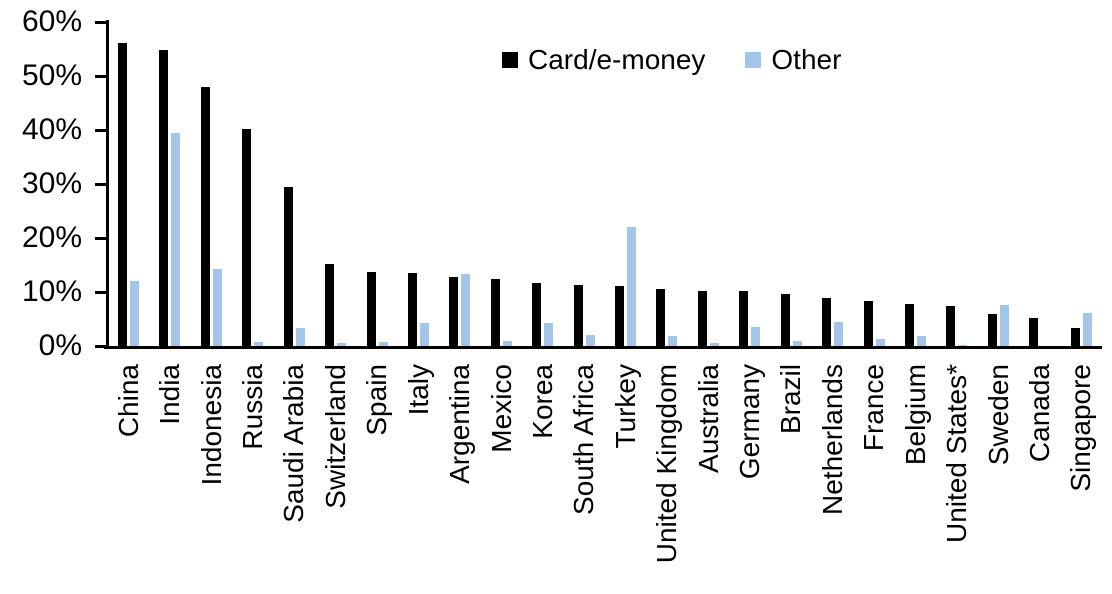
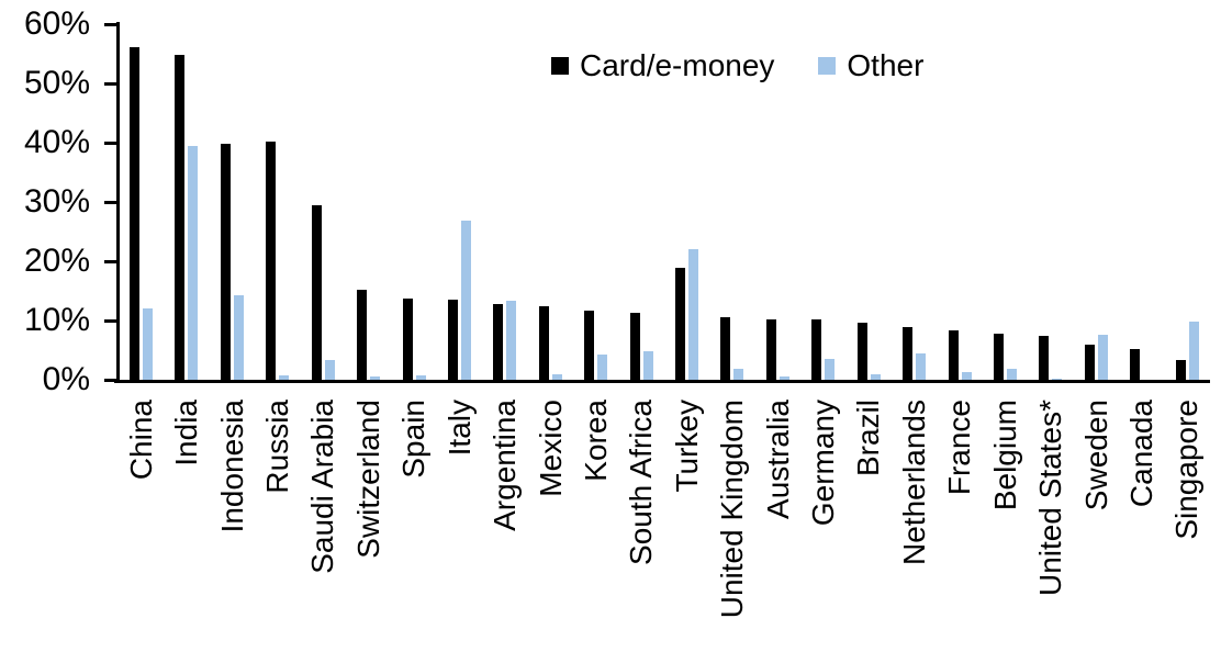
Card/e-money/Indonesia: 48% -> 40%
Other/Italy: 4% -> 27%
Other/South Africa: 2% -> 5%
Card/e-money/Turkey: 11% -> 19%
Other/Singapore: 6% -> 10%
